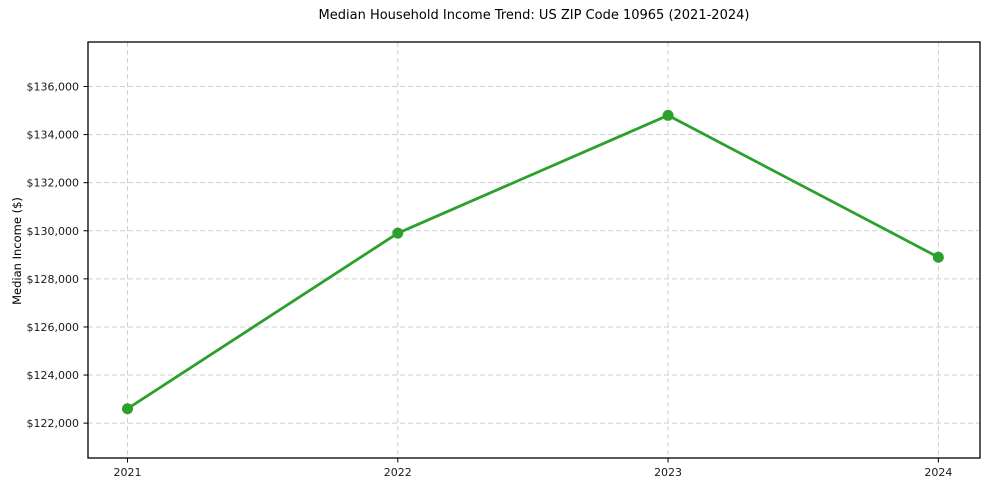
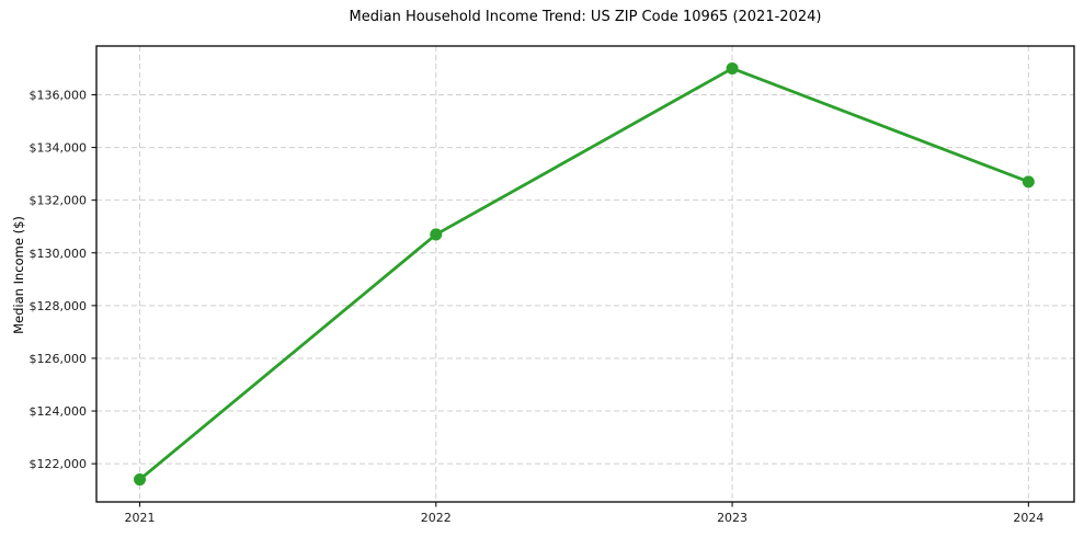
2021: $122600 -> $121400
2022: $129900 -> $130700
2023: $134800 -> $137000
2024: $128900 -> $132700
